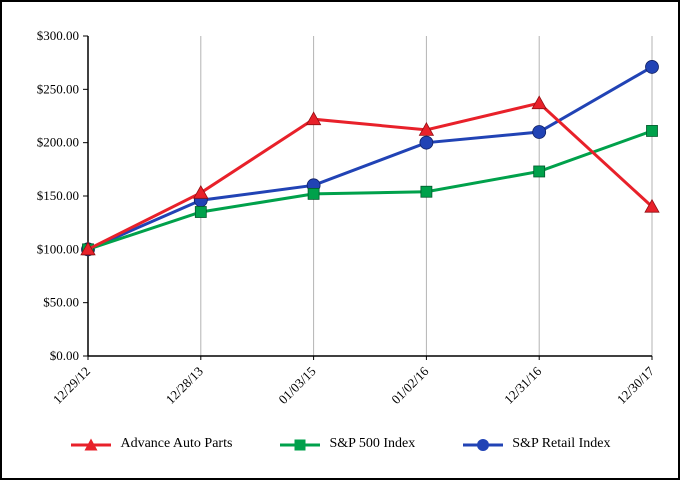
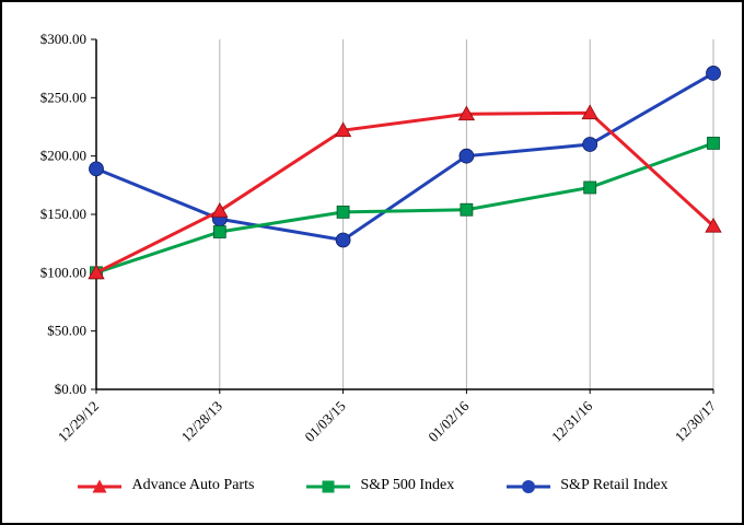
S&P Retail Index/12/29/12: $100 -> $189
S&P Retail Index/01/03/15: $160 -> $128
Advance Auto Parts/01/02/16: $212 -> $236
